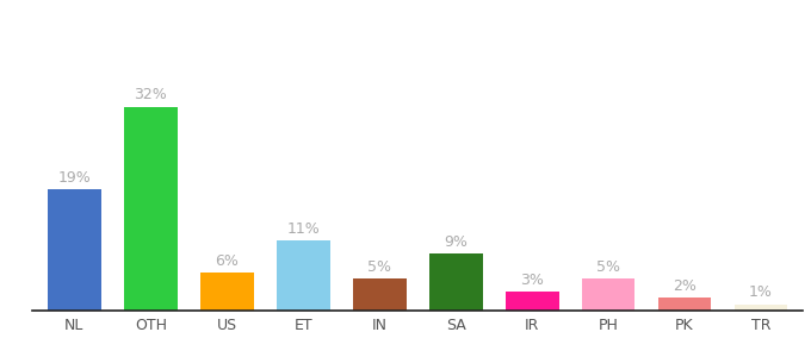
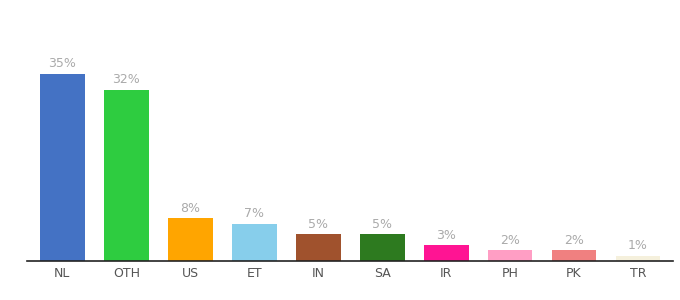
NL: 19% -> 35%
US: 6% -> 8%
ET: 11% -> 7%
SA: 9% -> 5%
PH: 5% -> 2%
